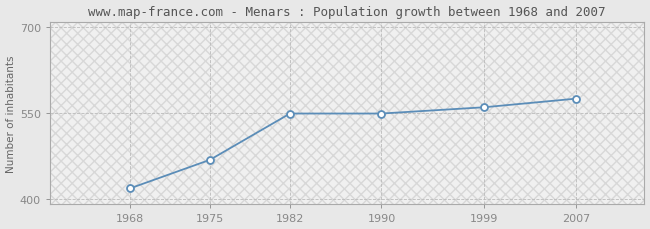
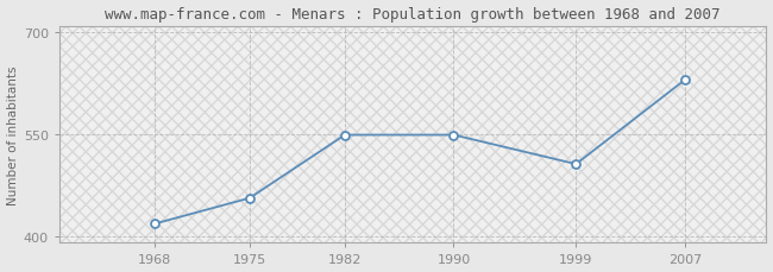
1975: 468 -> 456
1999: 560 -> 506
2007: 575 -> 630
